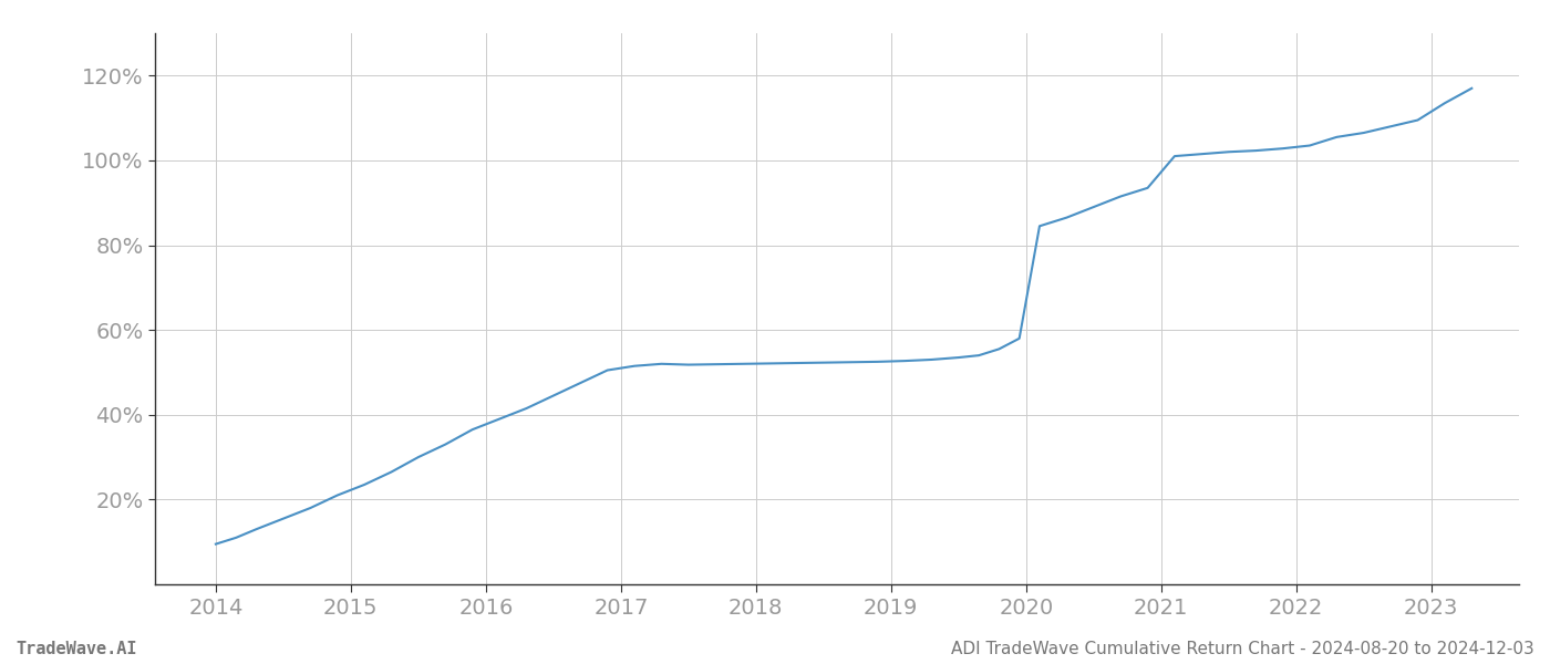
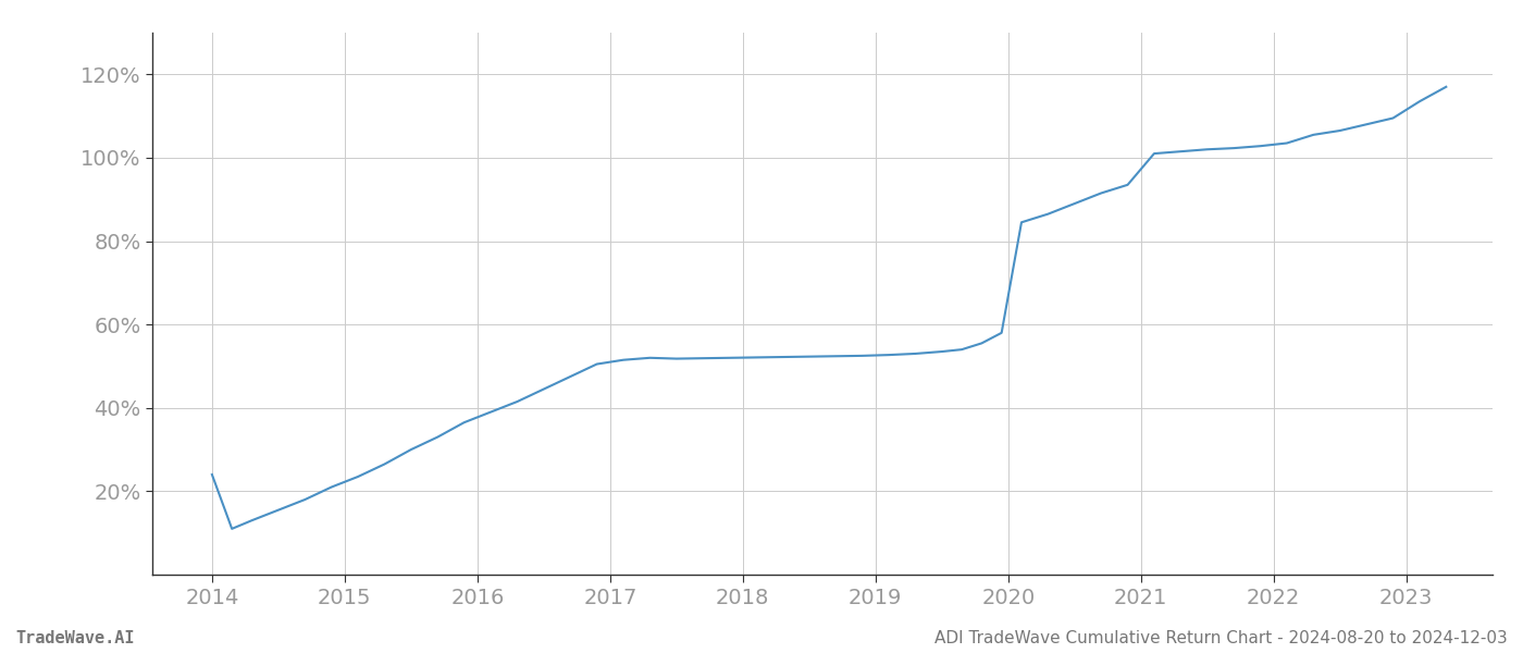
2014: 9.5% -> 24.0%
